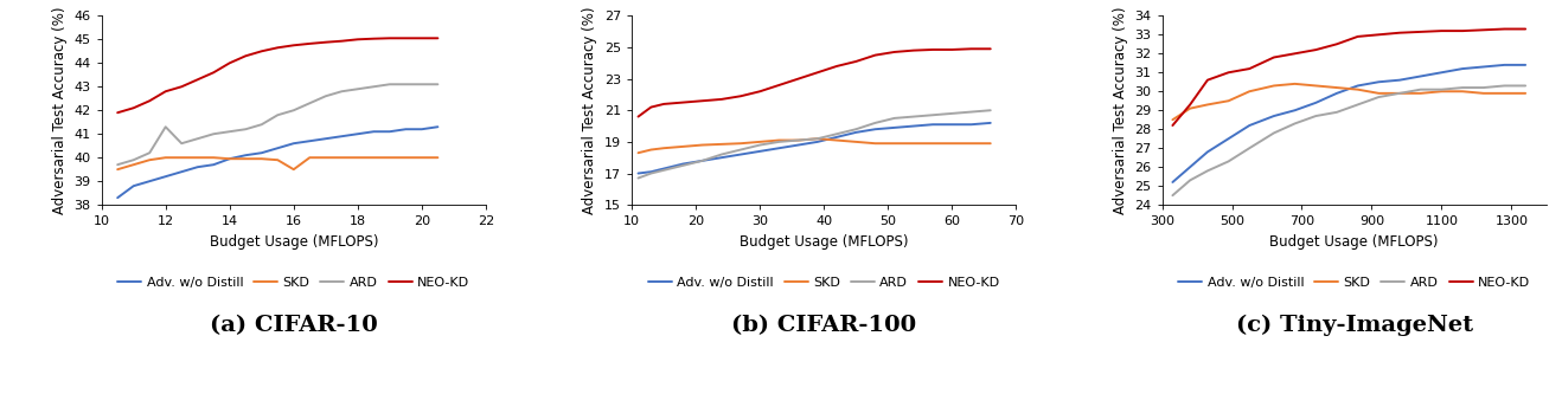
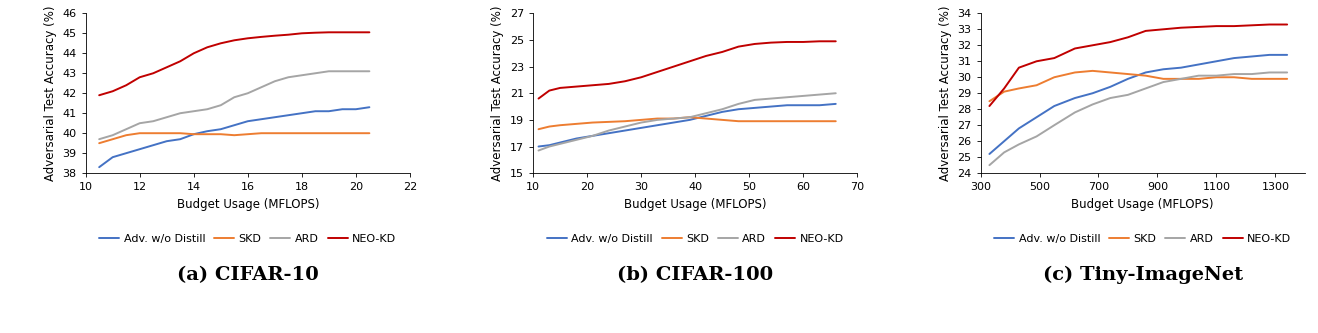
ARD/12: 41.3 -> 40.5
SKD/16: 39.5 -> 40.0
